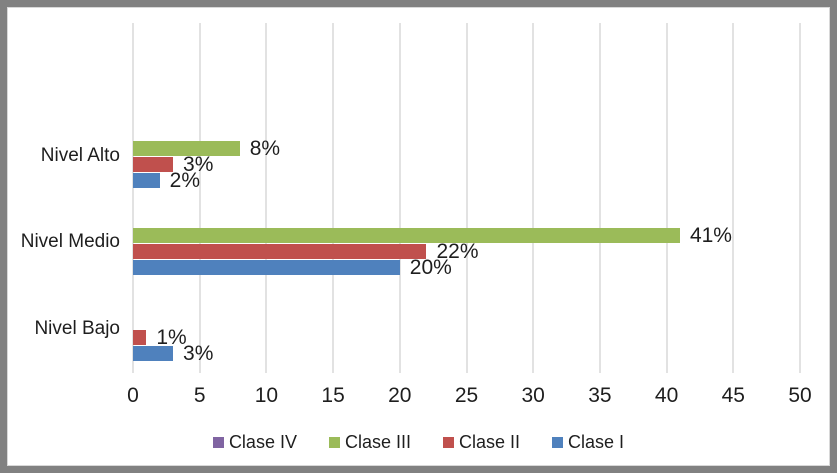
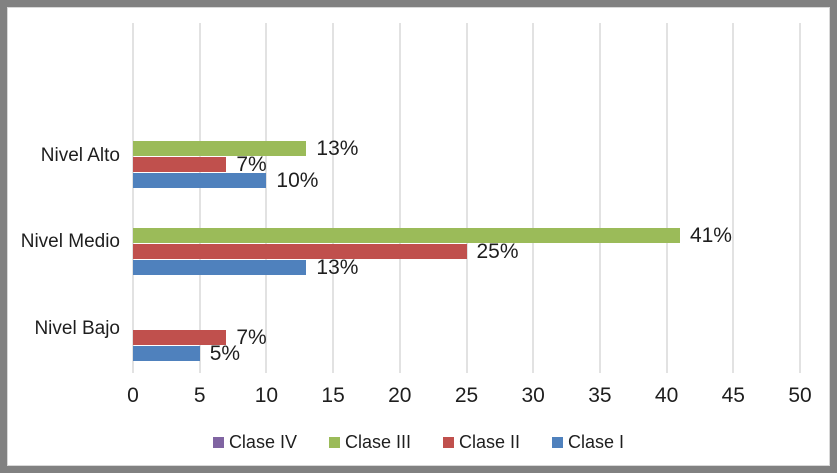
Clase III/Nivel Alto: 8% -> 13%
Clase II/Nivel Alto: 3% -> 7%
Clase I/Nivel Alto: 2% -> 10%
Clase II/Nivel Medio: 22% -> 25%
Clase I/Nivel Medio: 20% -> 13%
Clase II/Nivel Bajo: 1% -> 7%
Clase I/Nivel Bajo: 3% -> 5%
